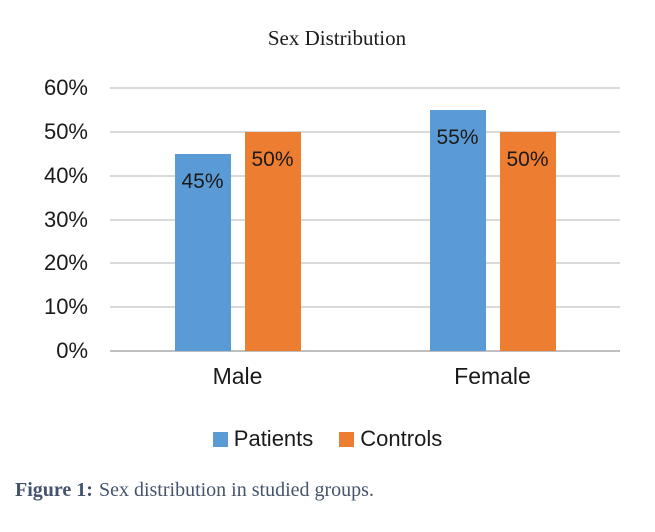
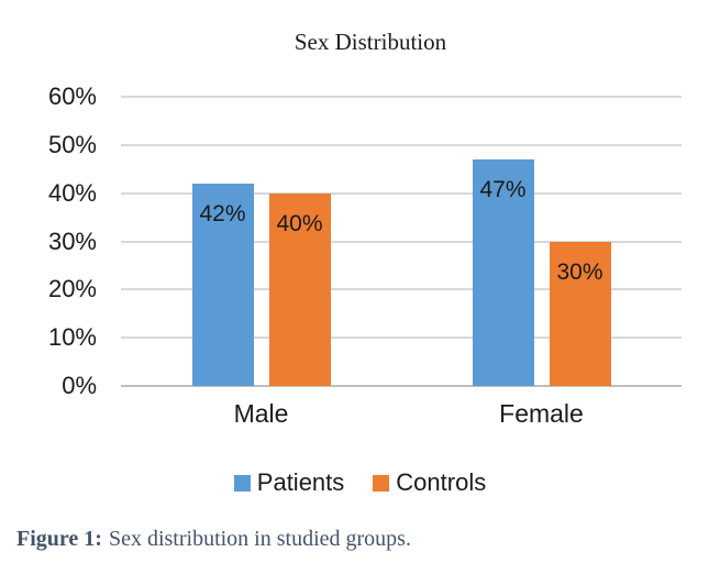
Patients/Male: 45% -> 42%
Controls/Male: 50% -> 40%
Patients/Female: 55% -> 47%
Controls/Female: 50% -> 30%
